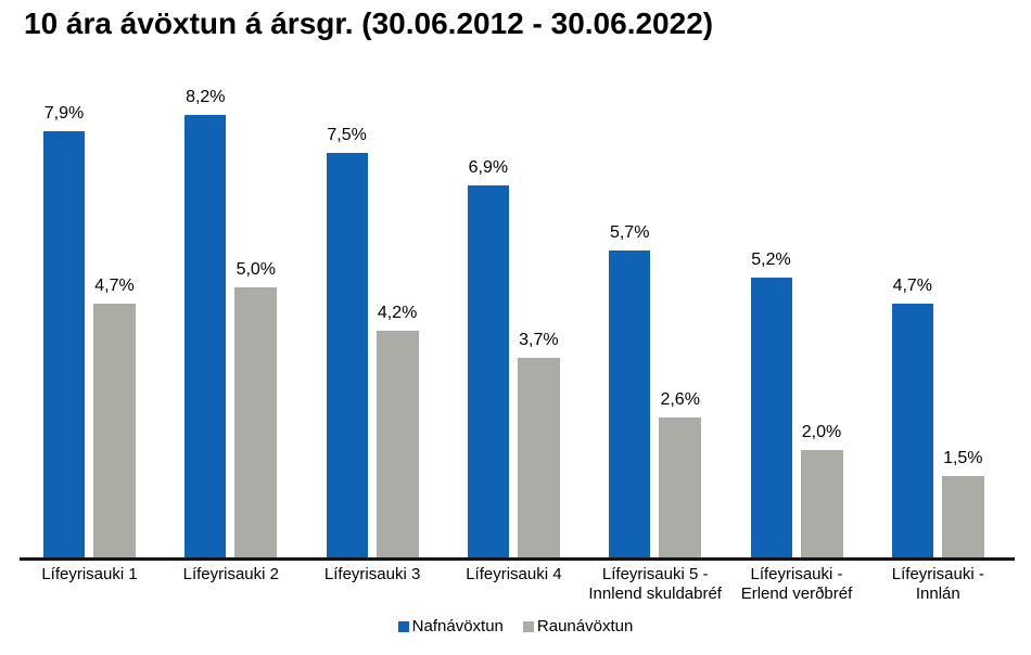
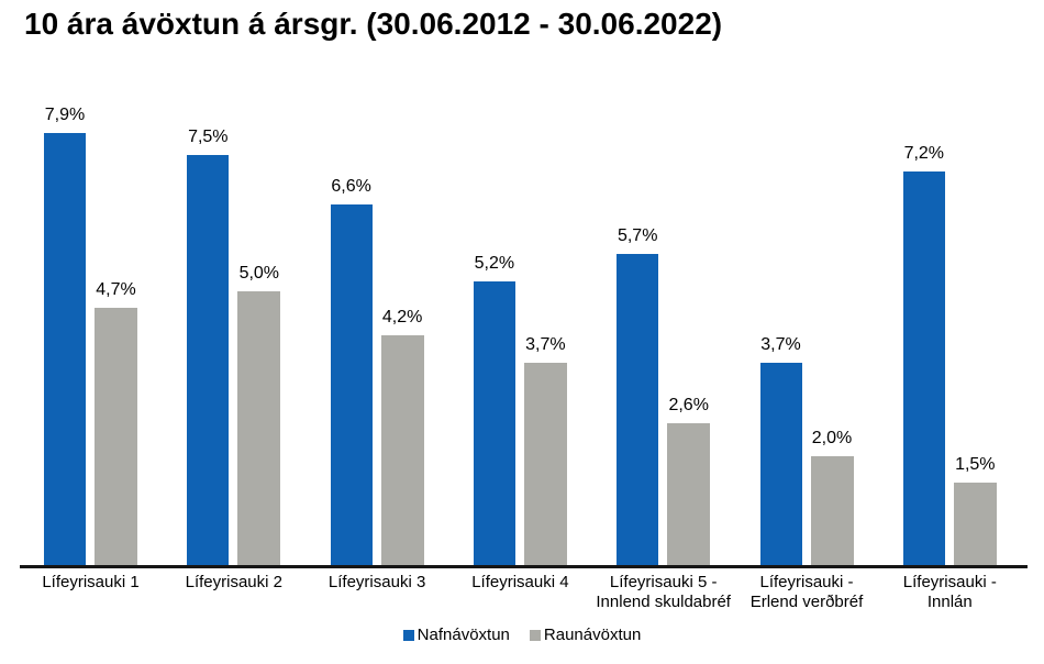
Nafnávöxtun/Lífeyrisauki 2: 8,2% -> 7,5%
Nafnávöxtun/Lífeyrisauki 3: 7,5% -> 6,6%
Nafnávöxtun/Lífeyrisauki 4: 6,9% -> 5,2%
Nafnávöxtun/Lífeyrisauki - Erlend verðbréf: 5,2% -> 3,7%
Nafnávöxtun/Lífeyrisauki - Innlán: 4,7% -> 7,2%
